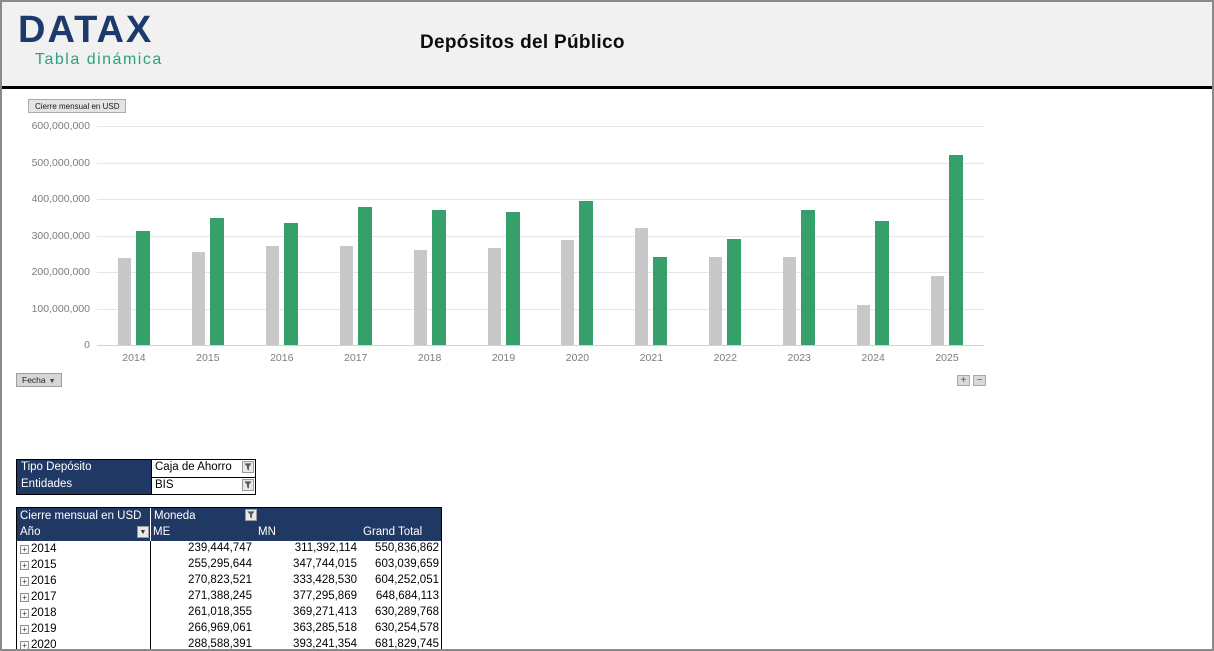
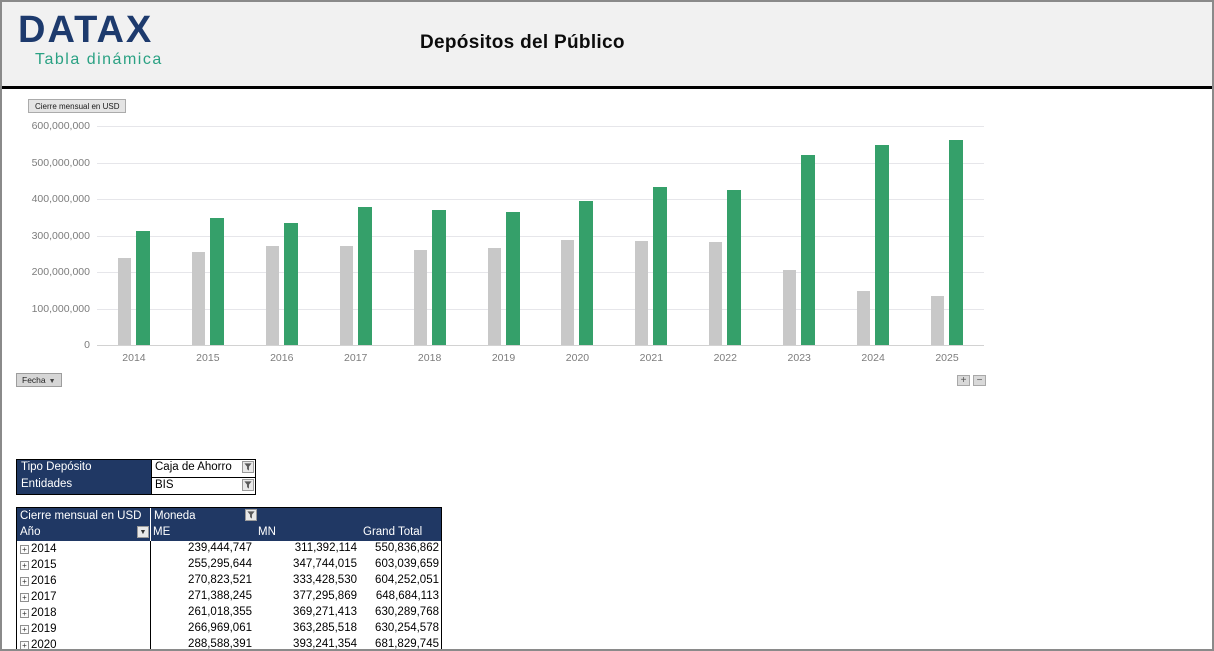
ME/2021: 320000000 -> 280000000
MN/2021: 240000000 -> 430000000
ME/2022: 240000000 -> 280000000
MN/2022: 290000000 -> 420000000
ME/2023: 240000000 -> 210000000
MN/2023: 370000000 -> 520000000
ME/2024: 110000000 -> 150000000
MN/2024: 340000000 -> 550000000
ME/2025: 190000000 -> 130000000
MN/2025: 520000000 -> 560000000
